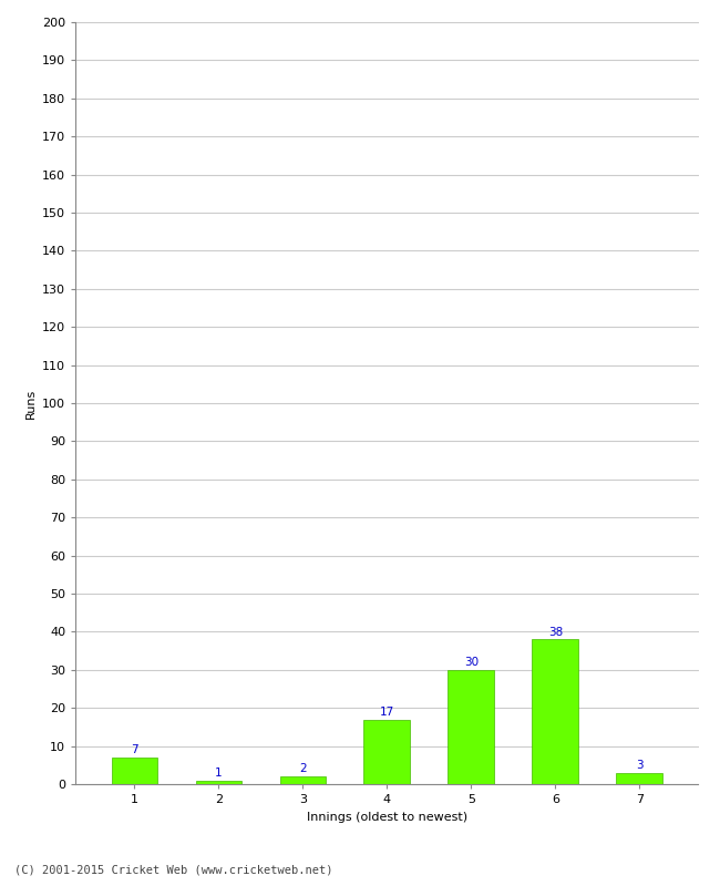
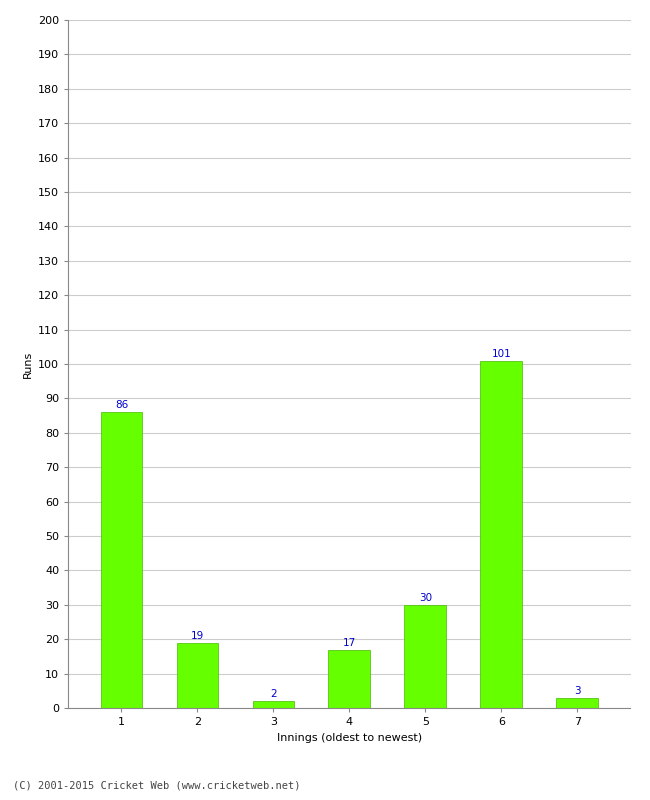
1: 7 -> 86
2: 1 -> 19
6: 38 -> 101
